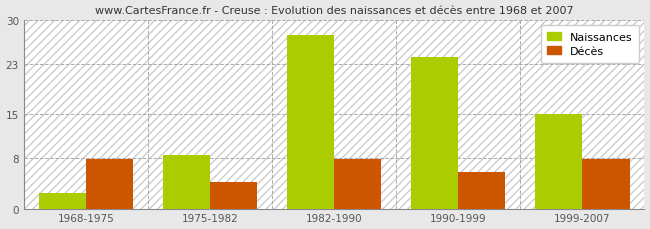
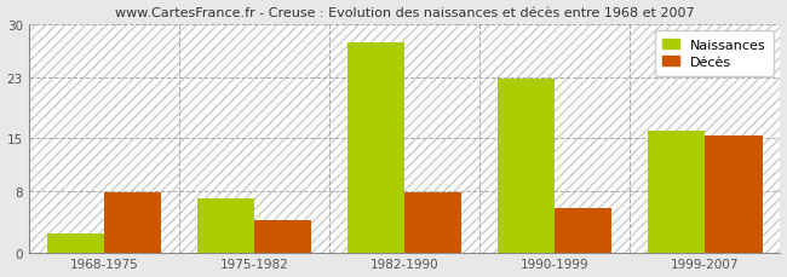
Naissances/1975-1982: 8.5 -> 7.0
Naissances/1990-1999: 24.0 -> 22.8
Naissances/1999-2007: 15.0 -> 16.0
Décès/1999-2007: 7.8 -> 15.4
